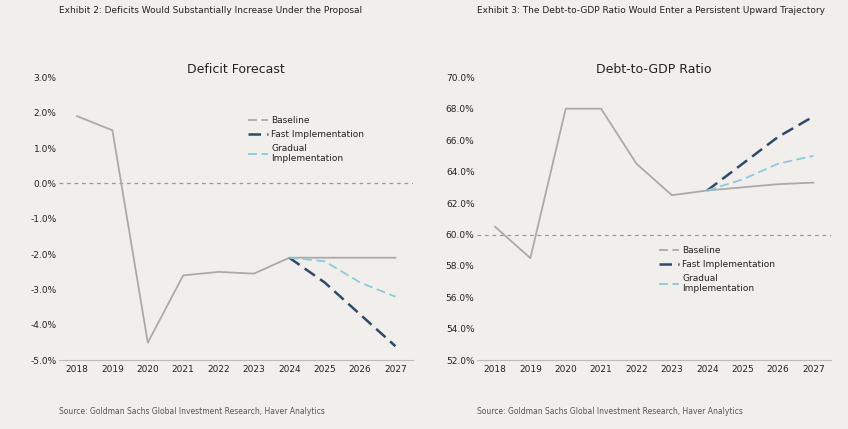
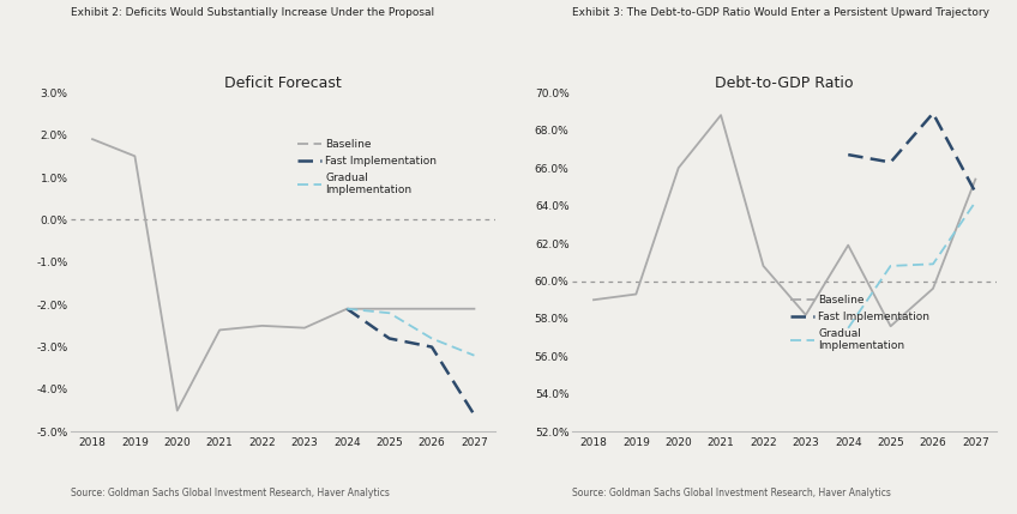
Deficit Forecast/Fast Implementation/2026: -3.7% -> -3.0%
Debt-to-GDP Ratio/Baseline/2018: 60.5% -> 59.0%
Debt-to-GDP Ratio/Baseline/2019: 58.5% -> 59.3%
Debt-to-GDP Ratio/Baseline/2020: 68.0% -> 66.0%
Debt-to-GDP Ratio/Baseline/2021: 68.0% -> 68.8%
Debt-to-GDP Ratio/Baseline/2022: 64.5% -> 60.8%
Debt-to-GDP Ratio/Baseline/2023: 62.5% -> 58.2%
Debt-to-GDP Ratio/Baseline/2024: 62.8% -> 61.9%
Debt-to-GDP Ratio/Fast Implementation/2024: 62.8% -> 66.7%
Debt-to-GDP Ratio/Gradual Implementation/2024: 62.8% -> 57.5%
Debt-to-GDP Ratio/Baseline/2025: 63.0% -> 57.6%
Debt-to-GDP Ratio/Fast Implementation/2025: 64.5% -> 66.3%
Debt-to-GDP Ratio/Gradual Implementation/2025: 63.5% -> 60.8%
Debt-to-GDP Ratio/Baseline/2026: 63.2% -> 59.6%
Debt-to-GDP Ratio/Fast Implementation/2026: 66.2% -> 68.9%
Debt-to-GDP Ratio/Gradual Implementation/2026: 64.5% -> 60.9%
Debt-to-GDP Ratio/Baseline/2027: 63.3% -> 65.4%
Debt-to-GDP Ratio/Fast Implementation/2027: 67.5% -> 64.7%
Debt-to-GDP Ratio/Gradual Implementation/2027: 65.0% -> 64.2%
